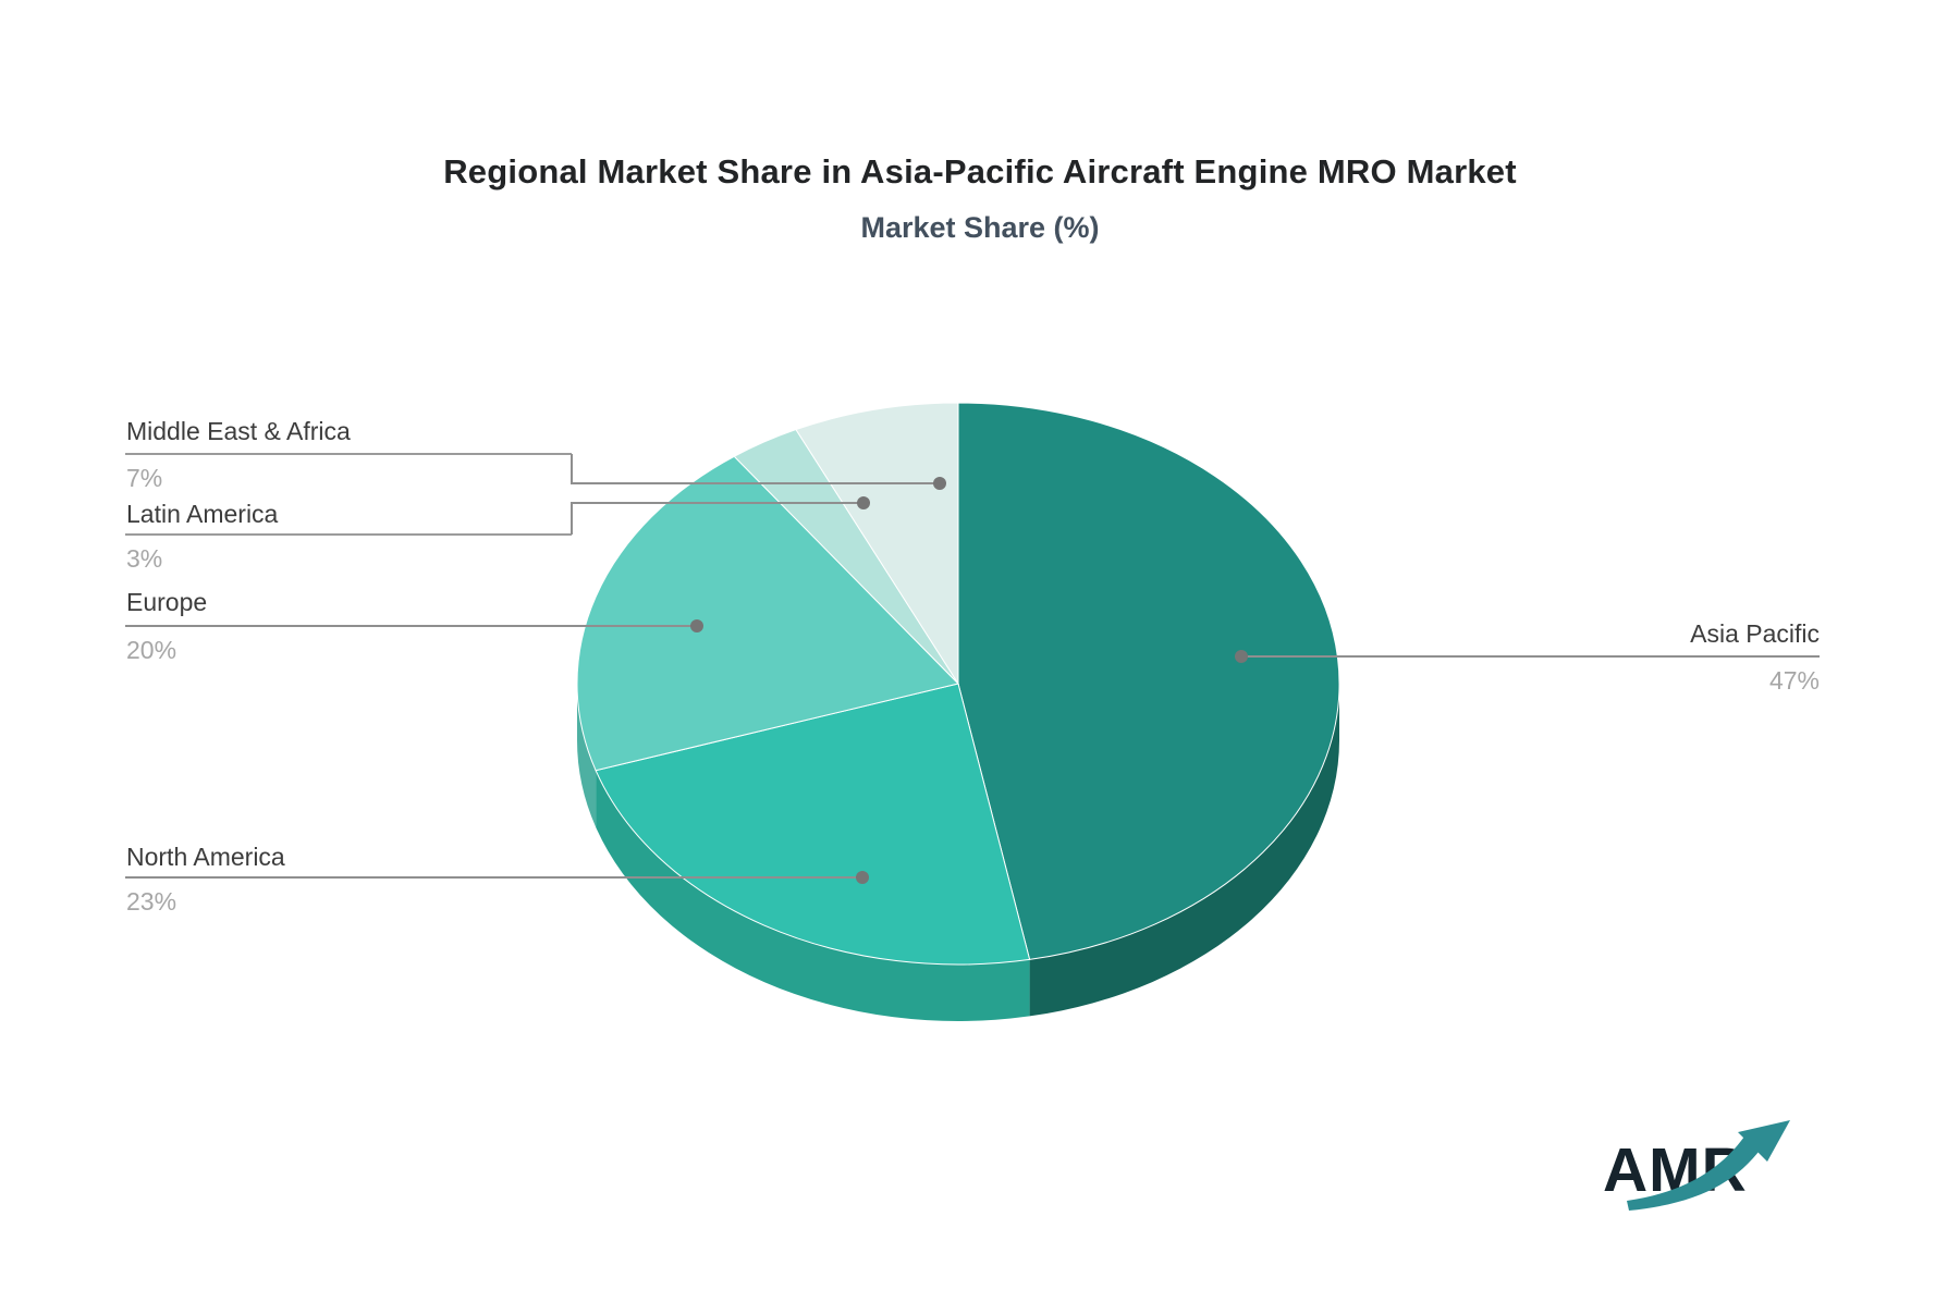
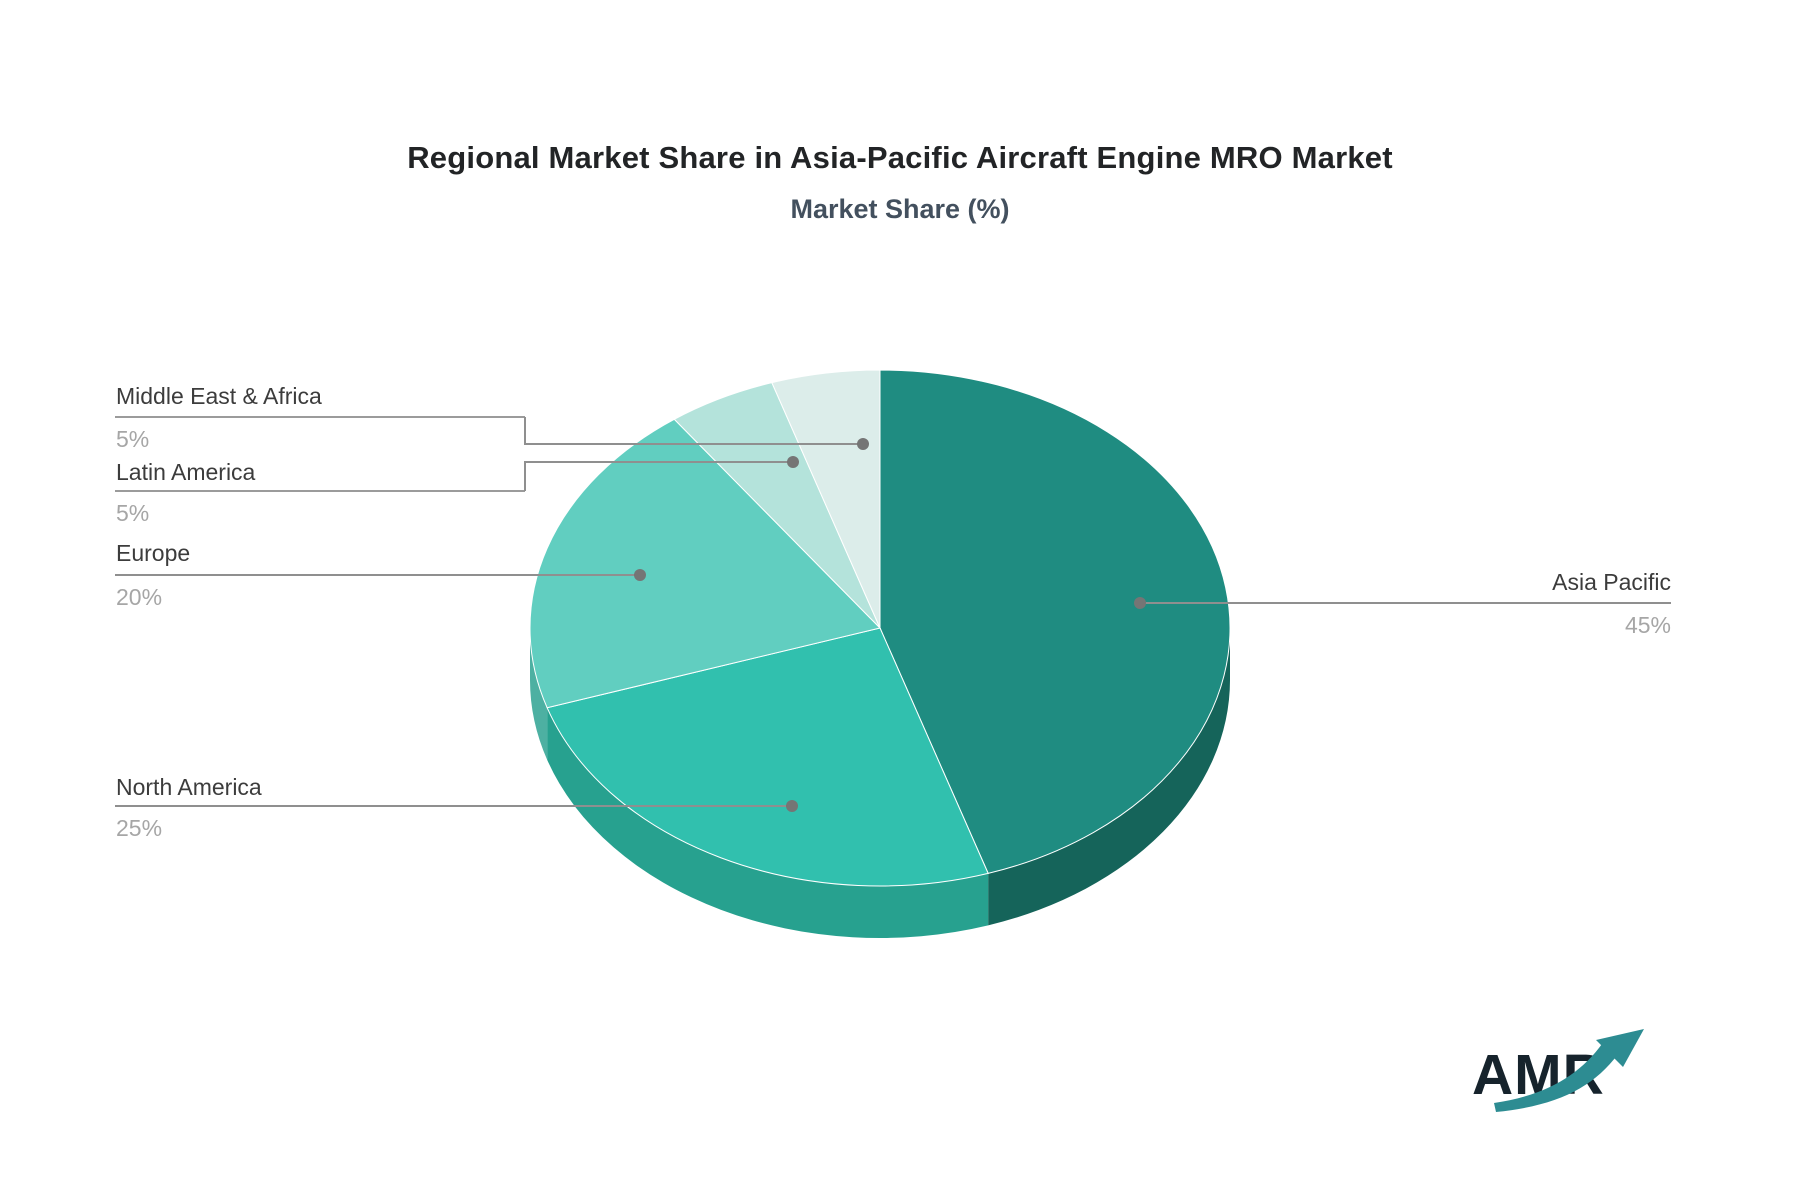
Asia Pacific: 47% -> 45%
North America: 23% -> 25%
Latin America: 3% -> 5%
Middle East & Africa: 7% -> 5%
